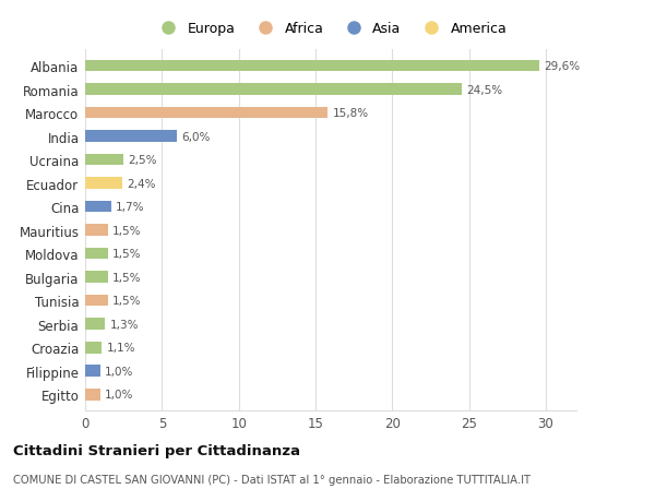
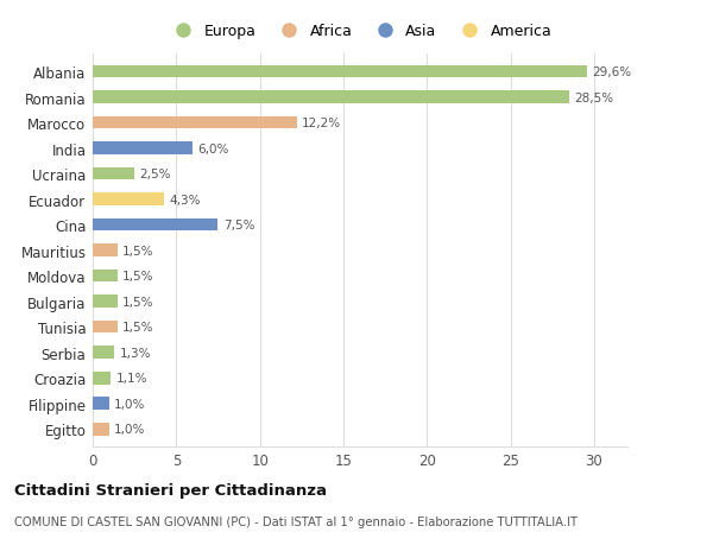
Romania: 24,5% -> 28,5%
Marocco: 15,8% -> 12,2%
Ecuador: 2,4% -> 4,3%
Cina: 1,7% -> 7,5%
